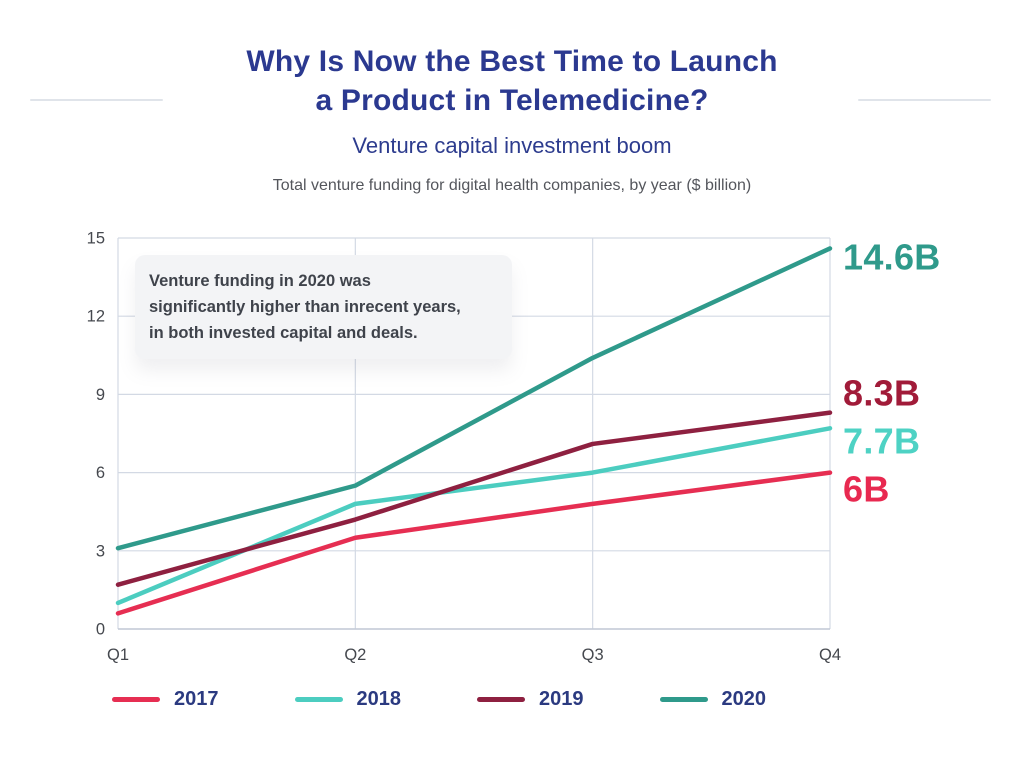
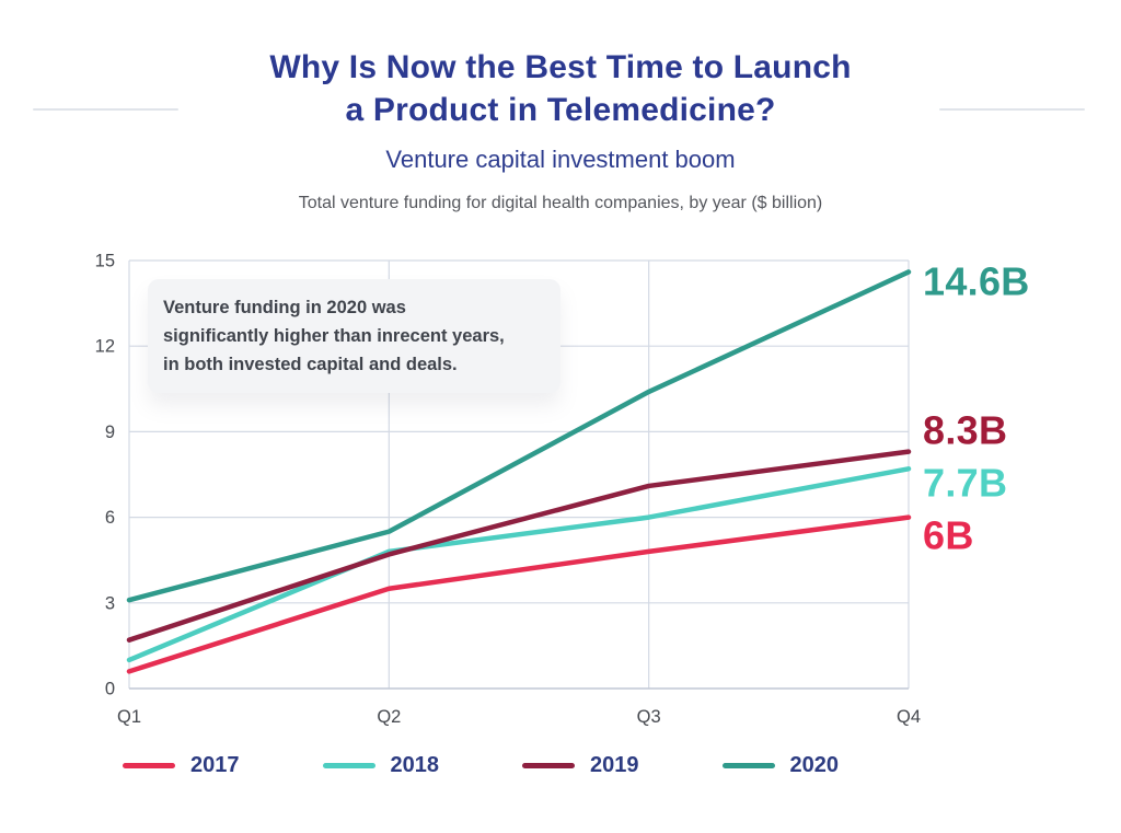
2019/Q2: 4.2 -> 4.7
